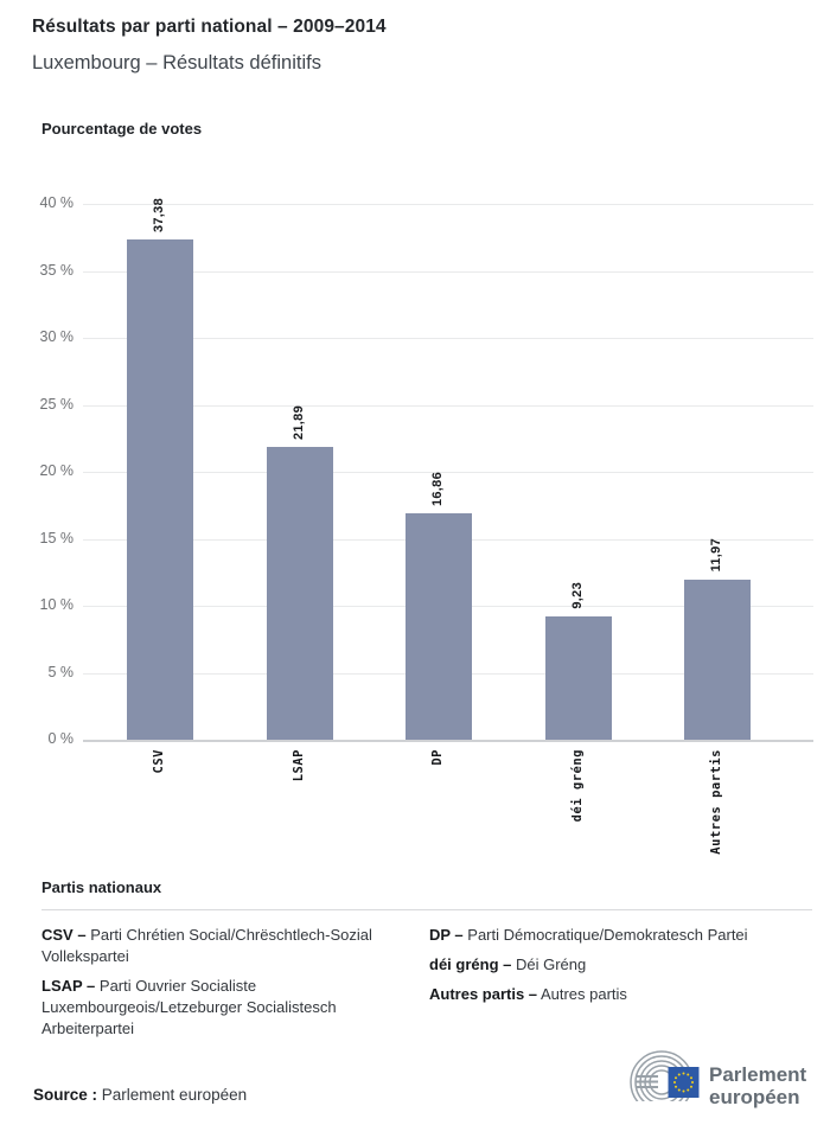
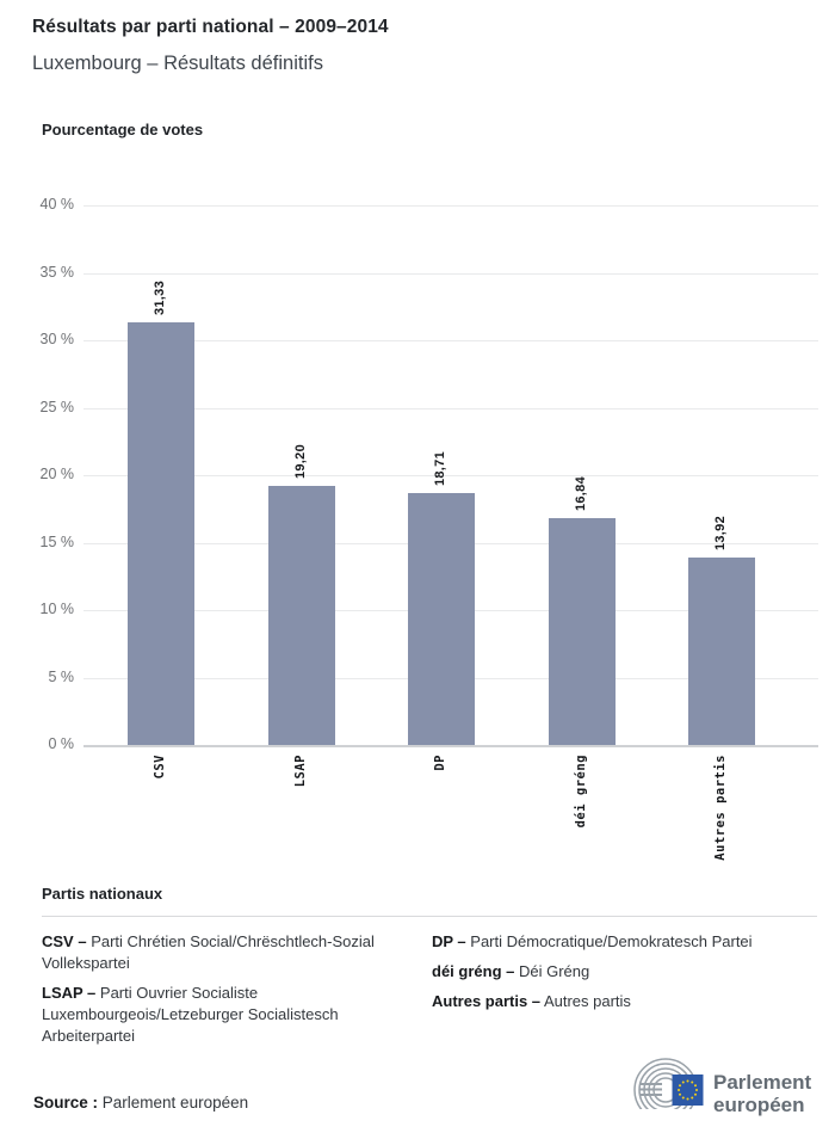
CSV: 37,38 -> 31,33
LSAP: 21,89 -> 19,20
DP: 16,86 -> 18,71
déi gréng: 9,23 -> 16,84
Autres partis: 11,97 -> 13,92
